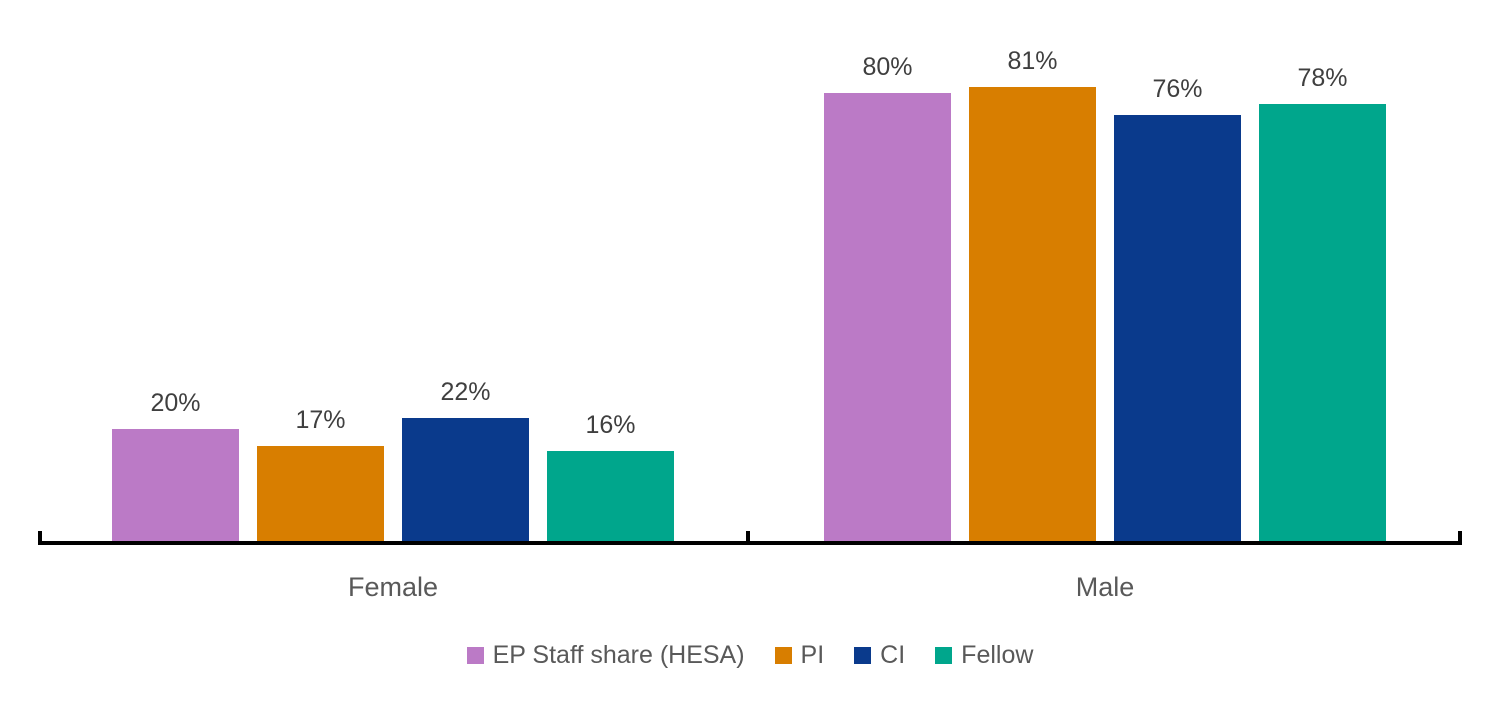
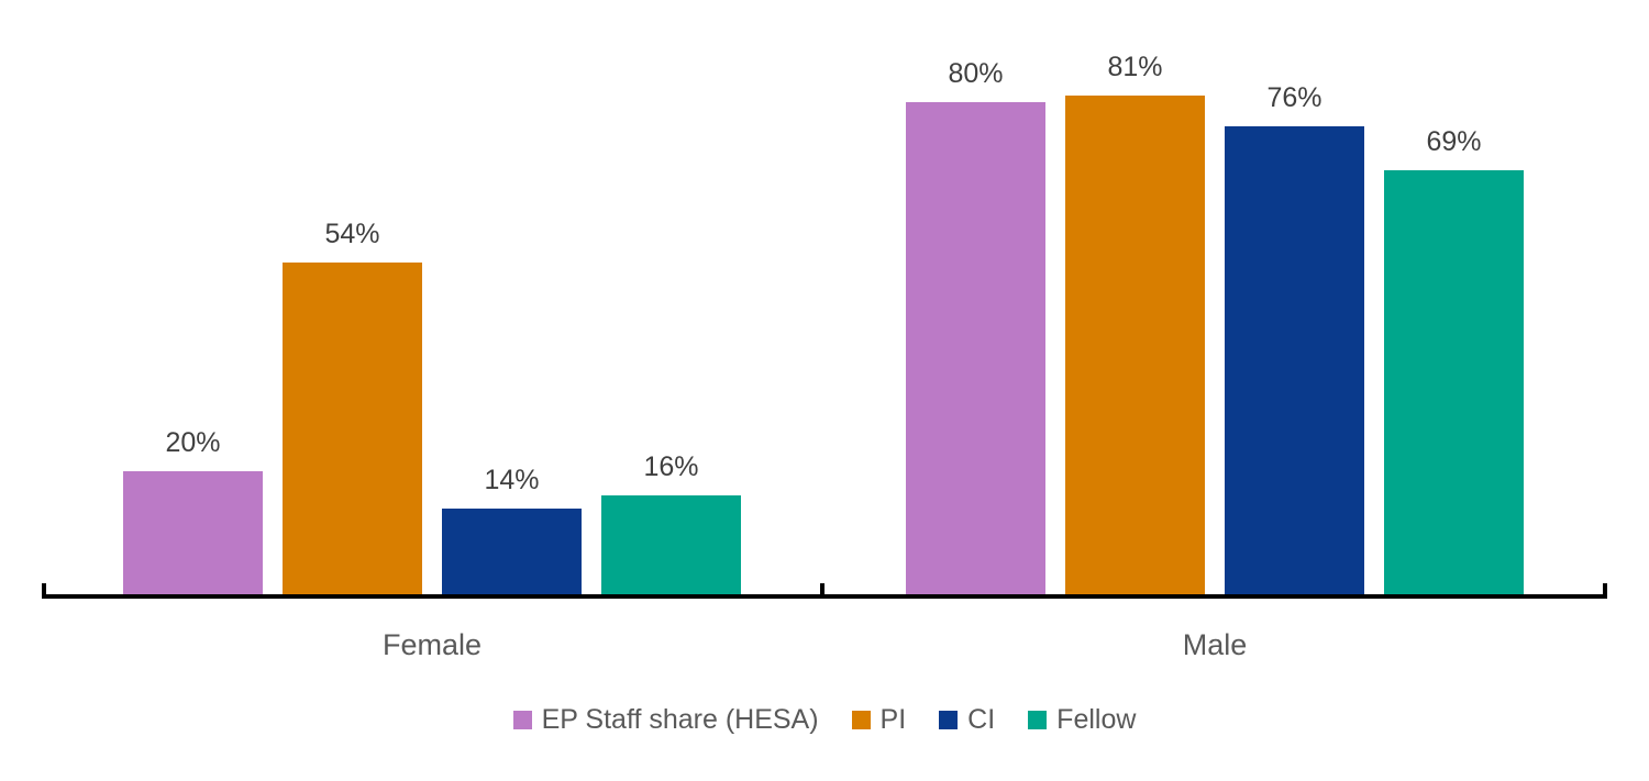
PI/Female: 17% -> 54%
CI/Female: 22% -> 14%
Fellow/Male: 78% -> 69%
